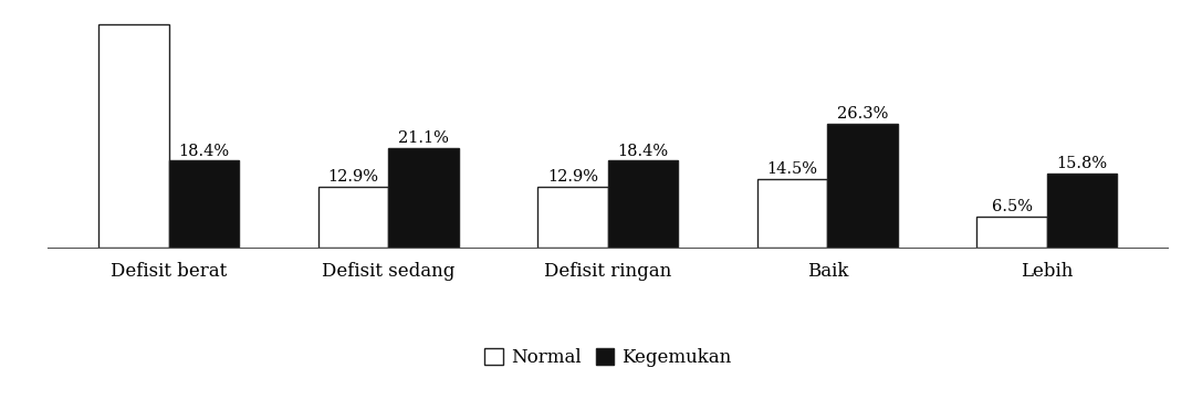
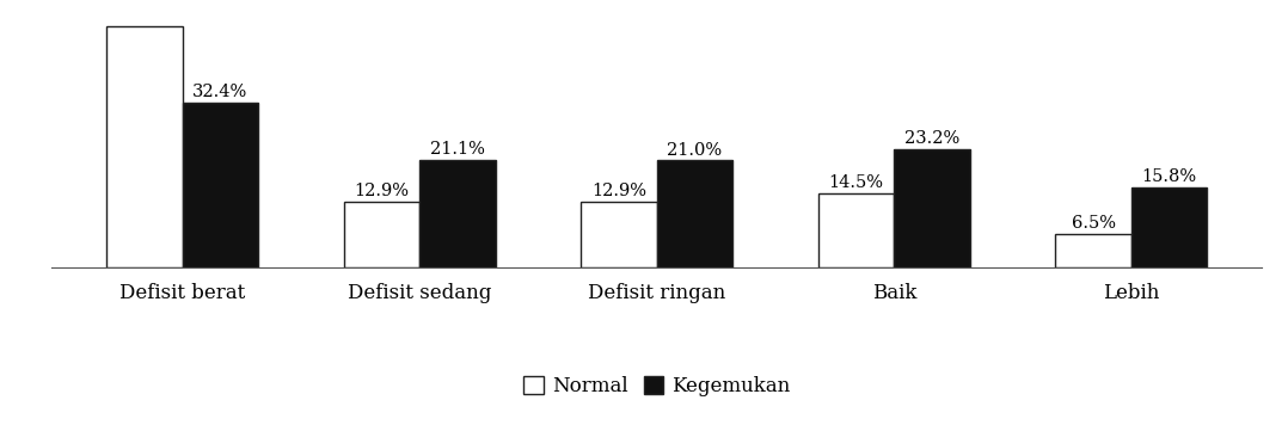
Kegemukan/Defisit berat: 18.4% -> 32.4%
Kegemukan/Defisit ringan: 18.4% -> 21.0%
Kegemukan/Baik: 26.3% -> 23.2%
